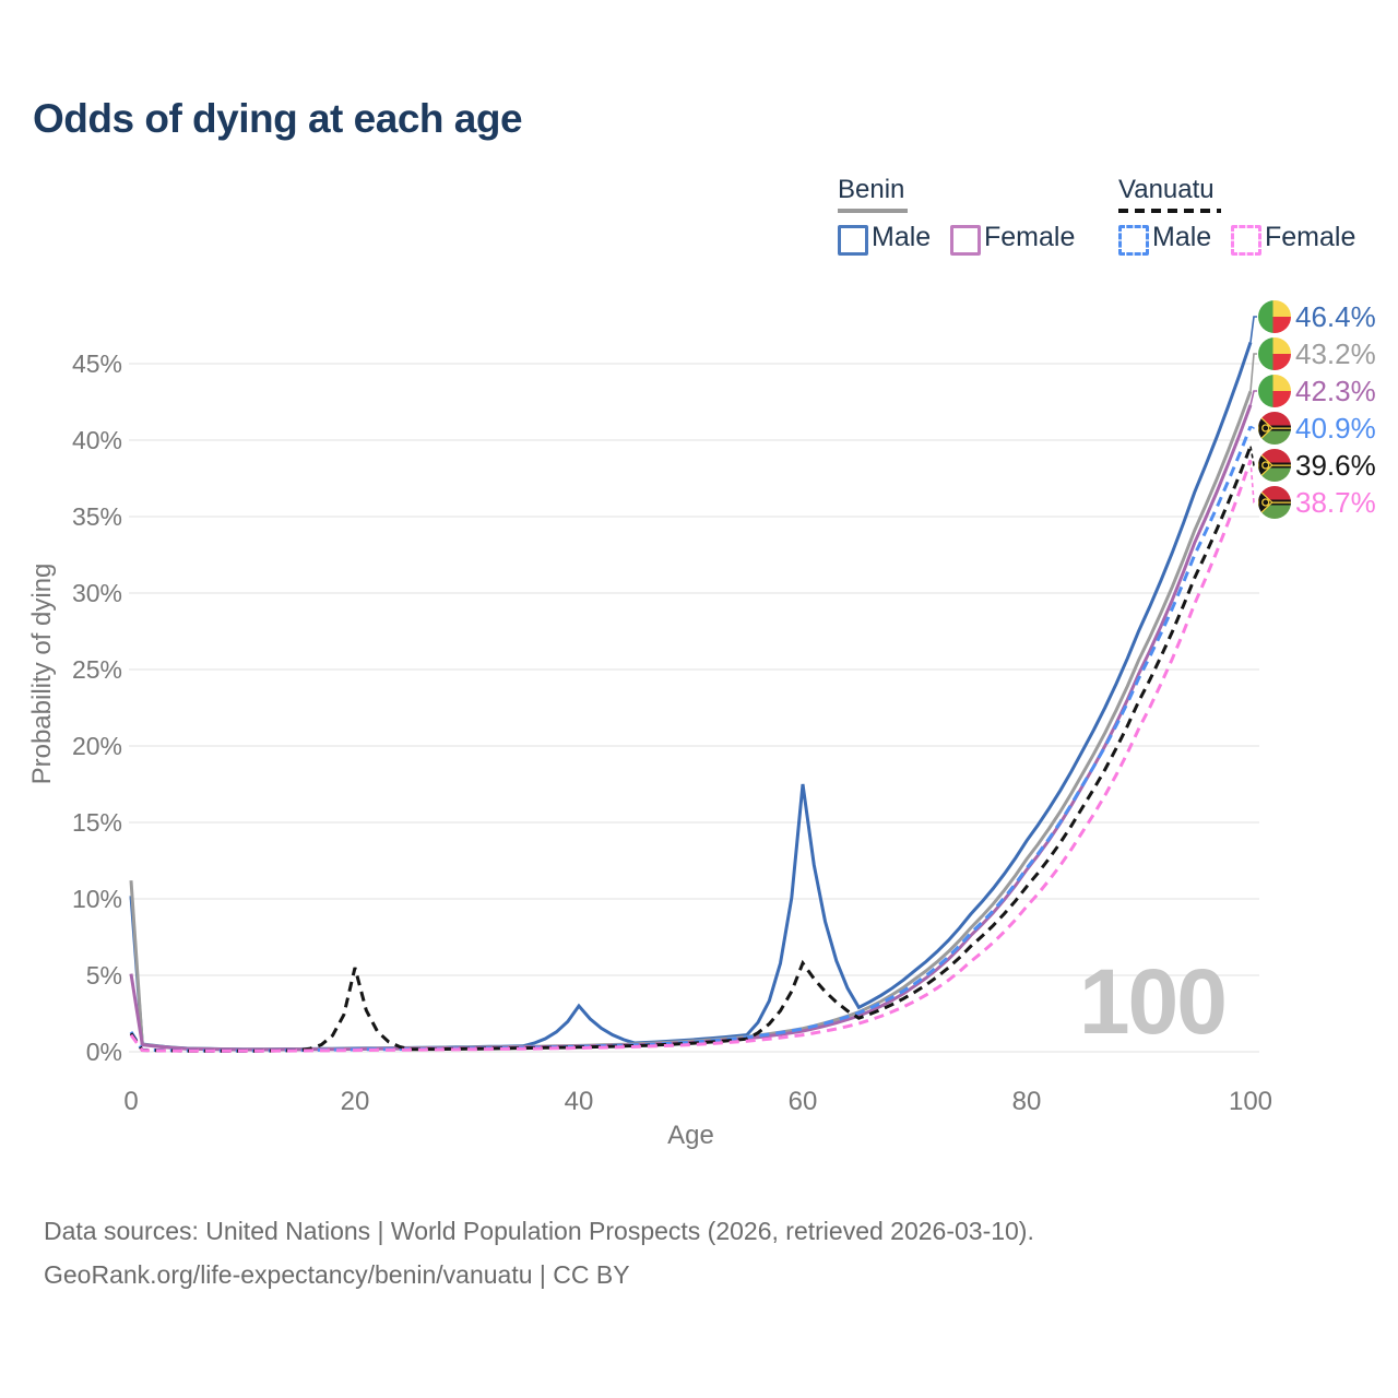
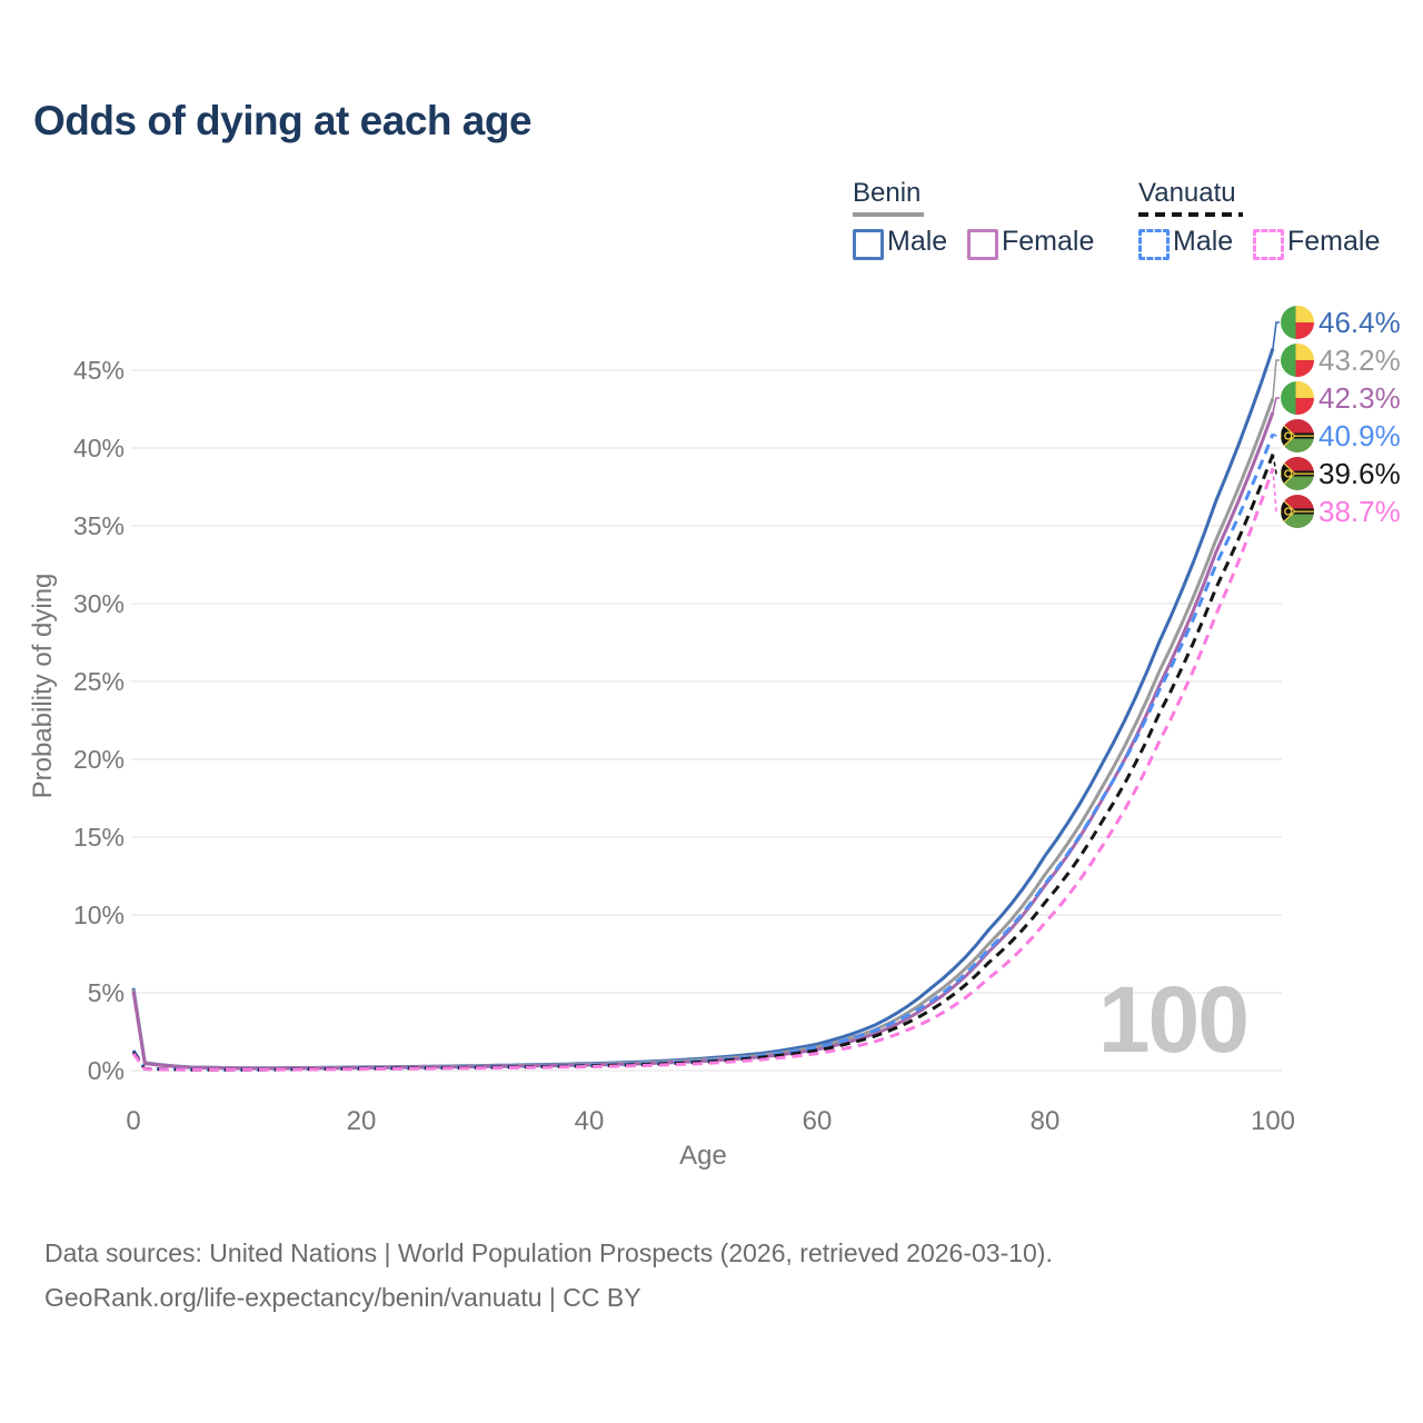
Benin Male/0: 10.2% -> 5.3%
Benin/0: 11.2% -> 5.2%
Vanuatu/20: 5.5% -> 0.1%
Benin Male/40: 3.0% -> 0.5%
Benin Male/60: 17.5% -> 1.7%
Vanuatu/60: 5.8% -> 1.3%
